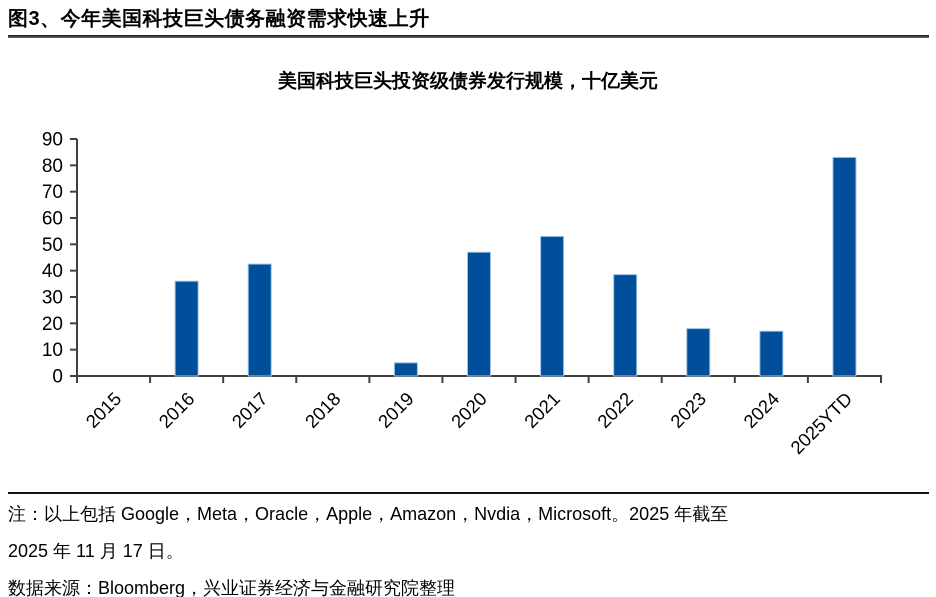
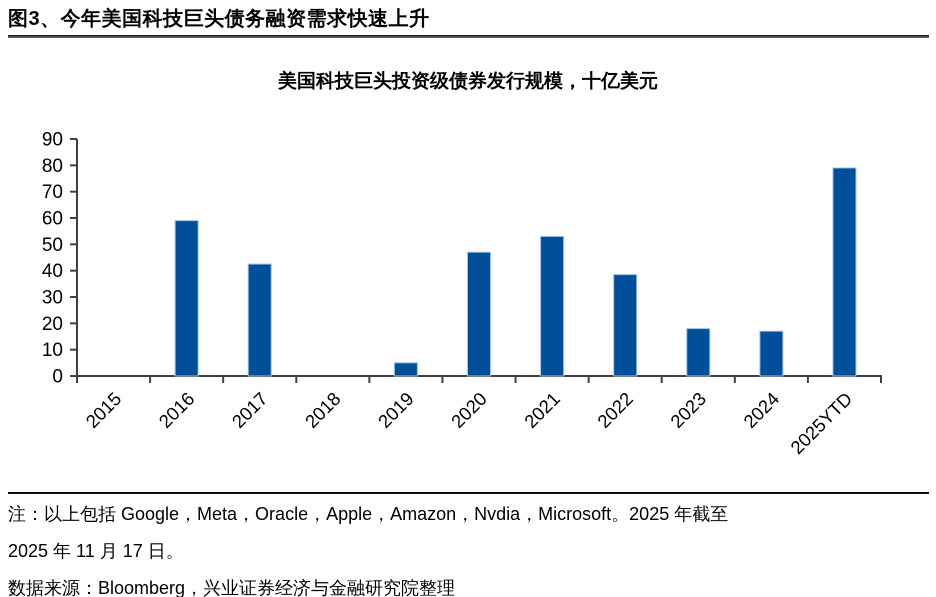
2016: 36 -> 59
2025YTD: 83 -> 79
